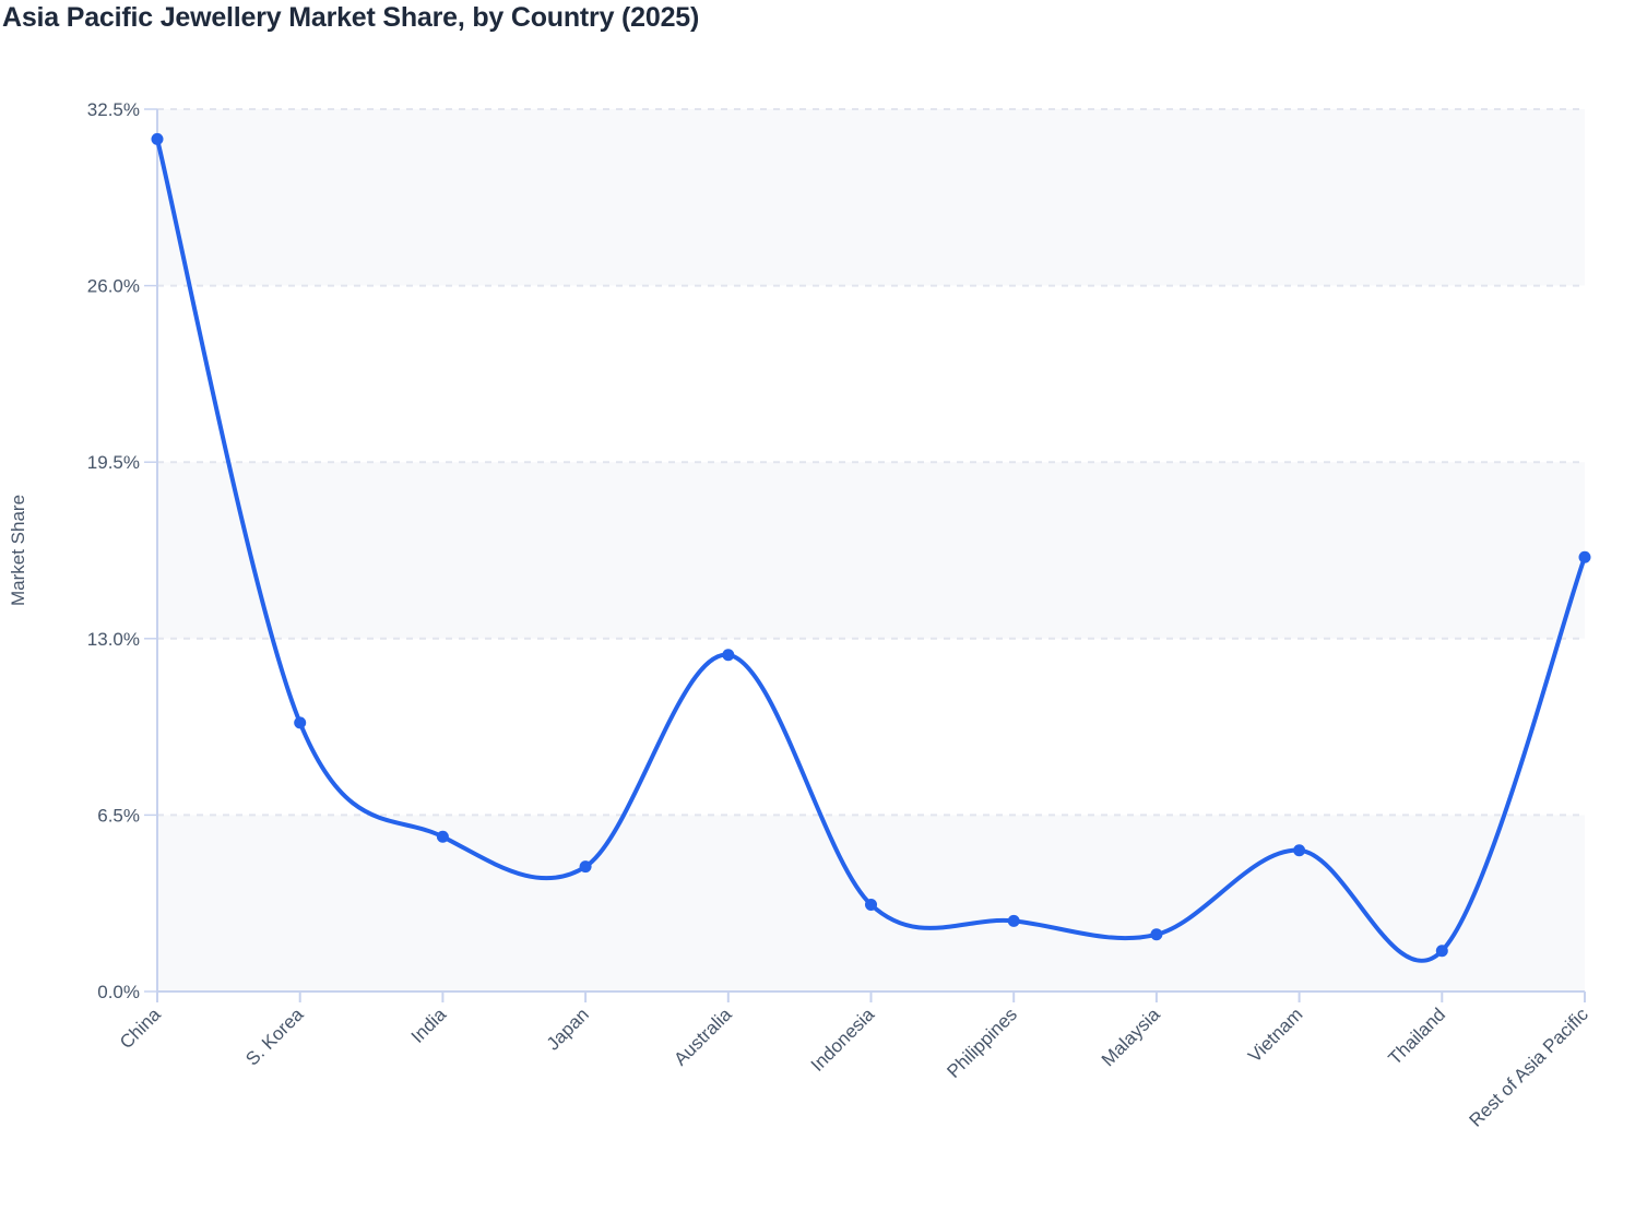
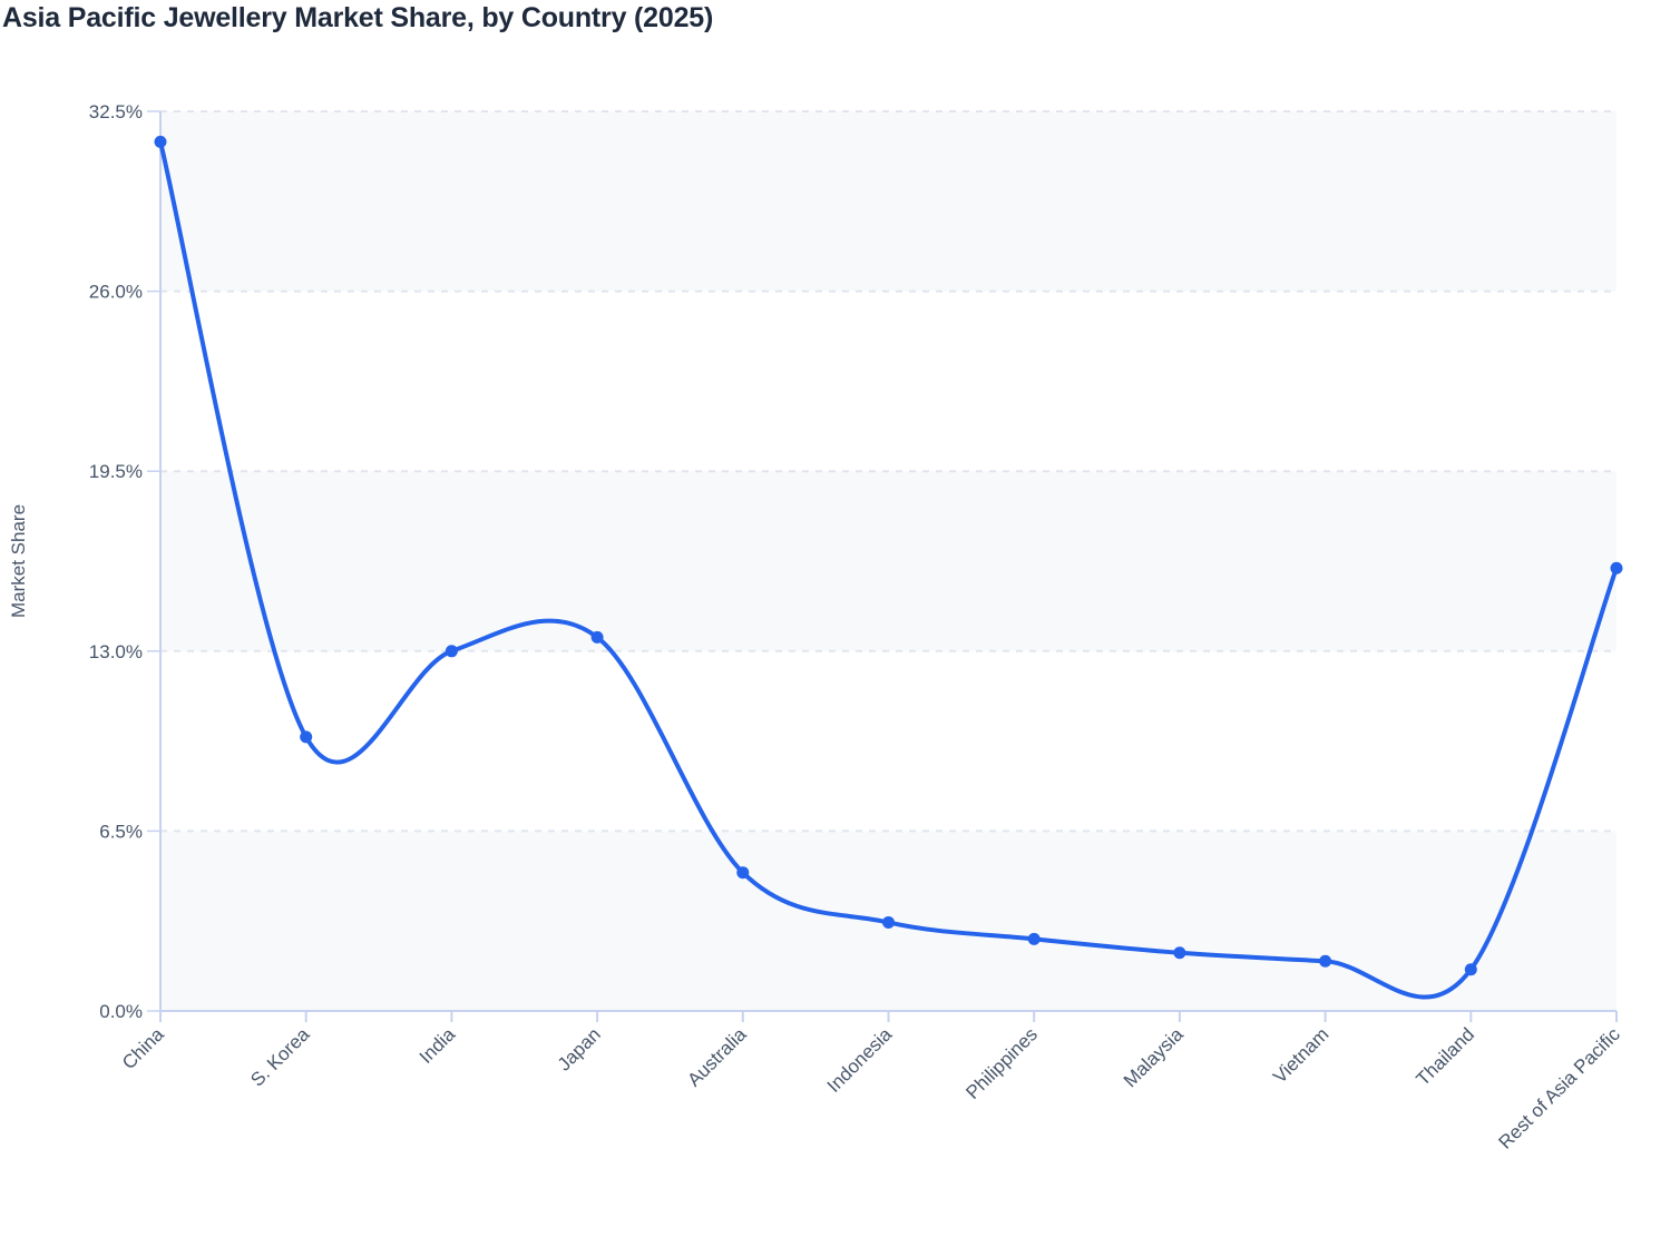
India: 5.7% -> 13.0%
Japan: 4.6% -> 13.5%
Australia: 12.4% -> 5.0%
Vietnam: 5.2% -> 1.8%
